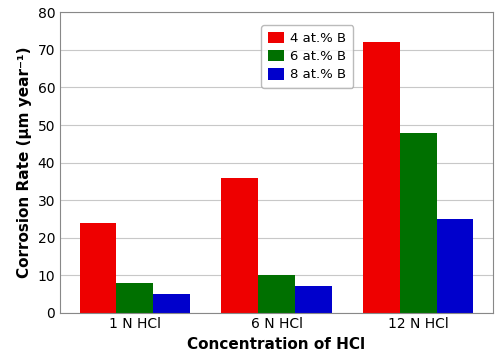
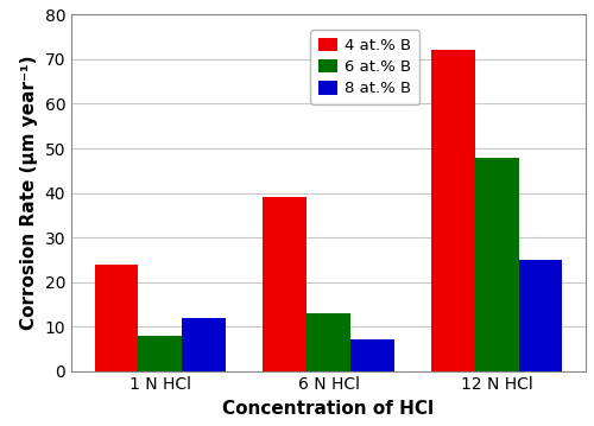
8 at.% B/1 N HCl: 5 -> 12
4 at.% B/6 N HCl: 36 -> 39
6 at.% B/6 N HCl: 10 -> 13
